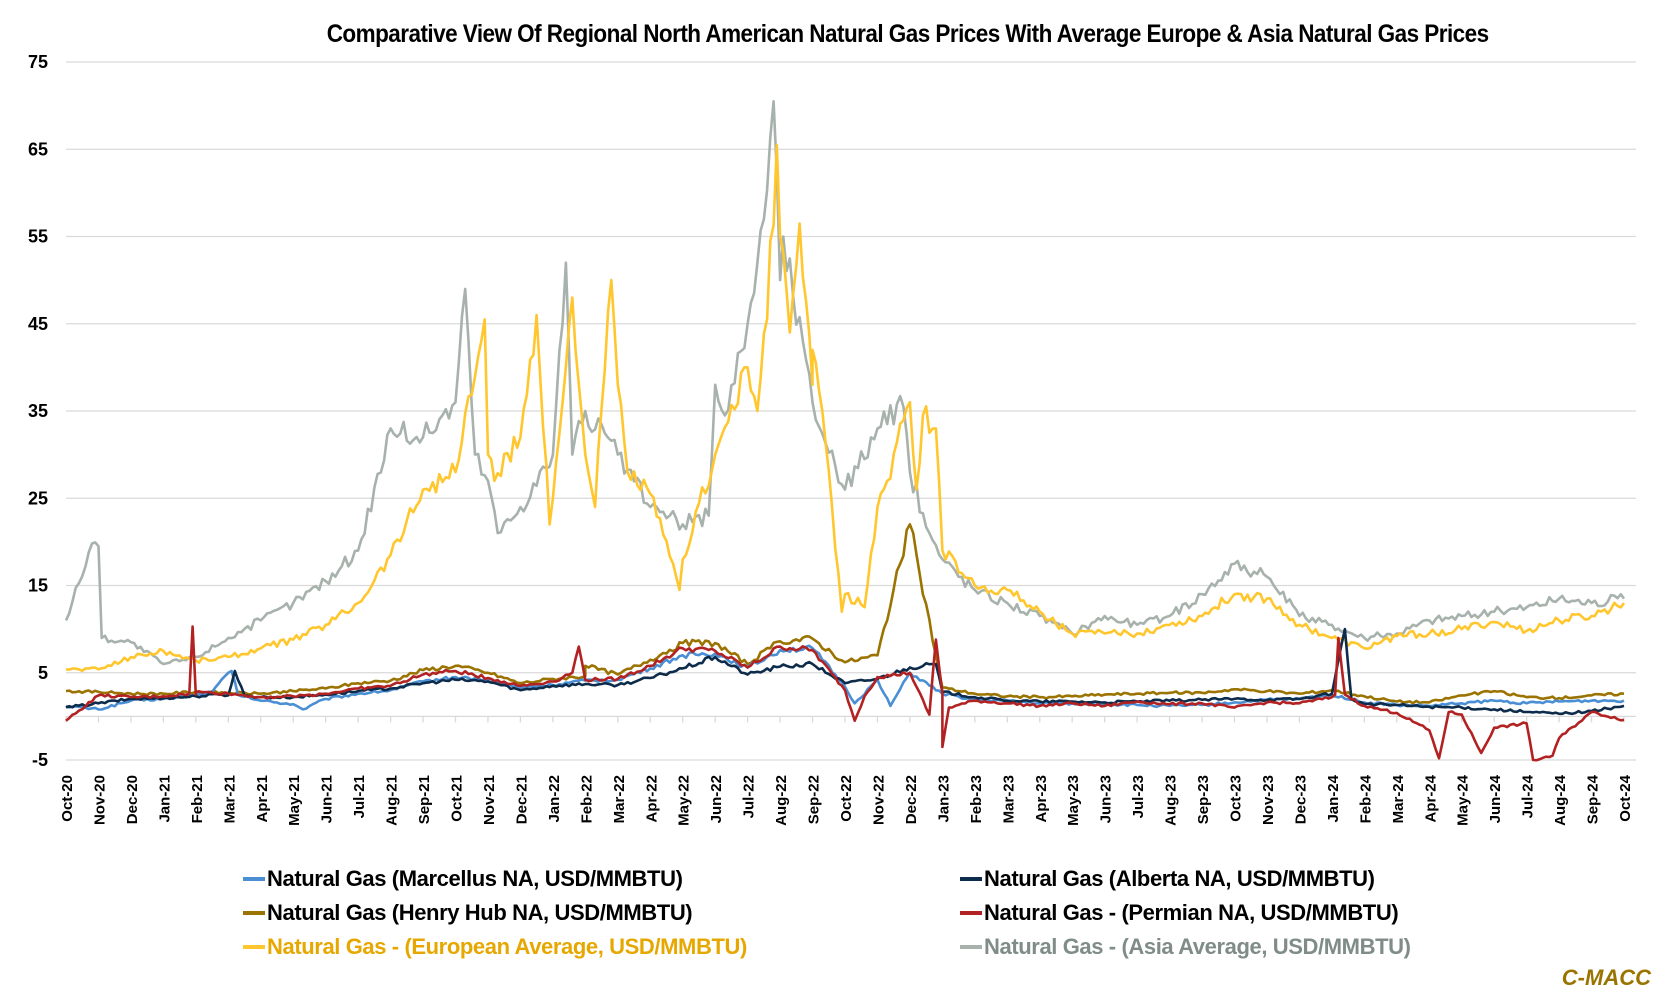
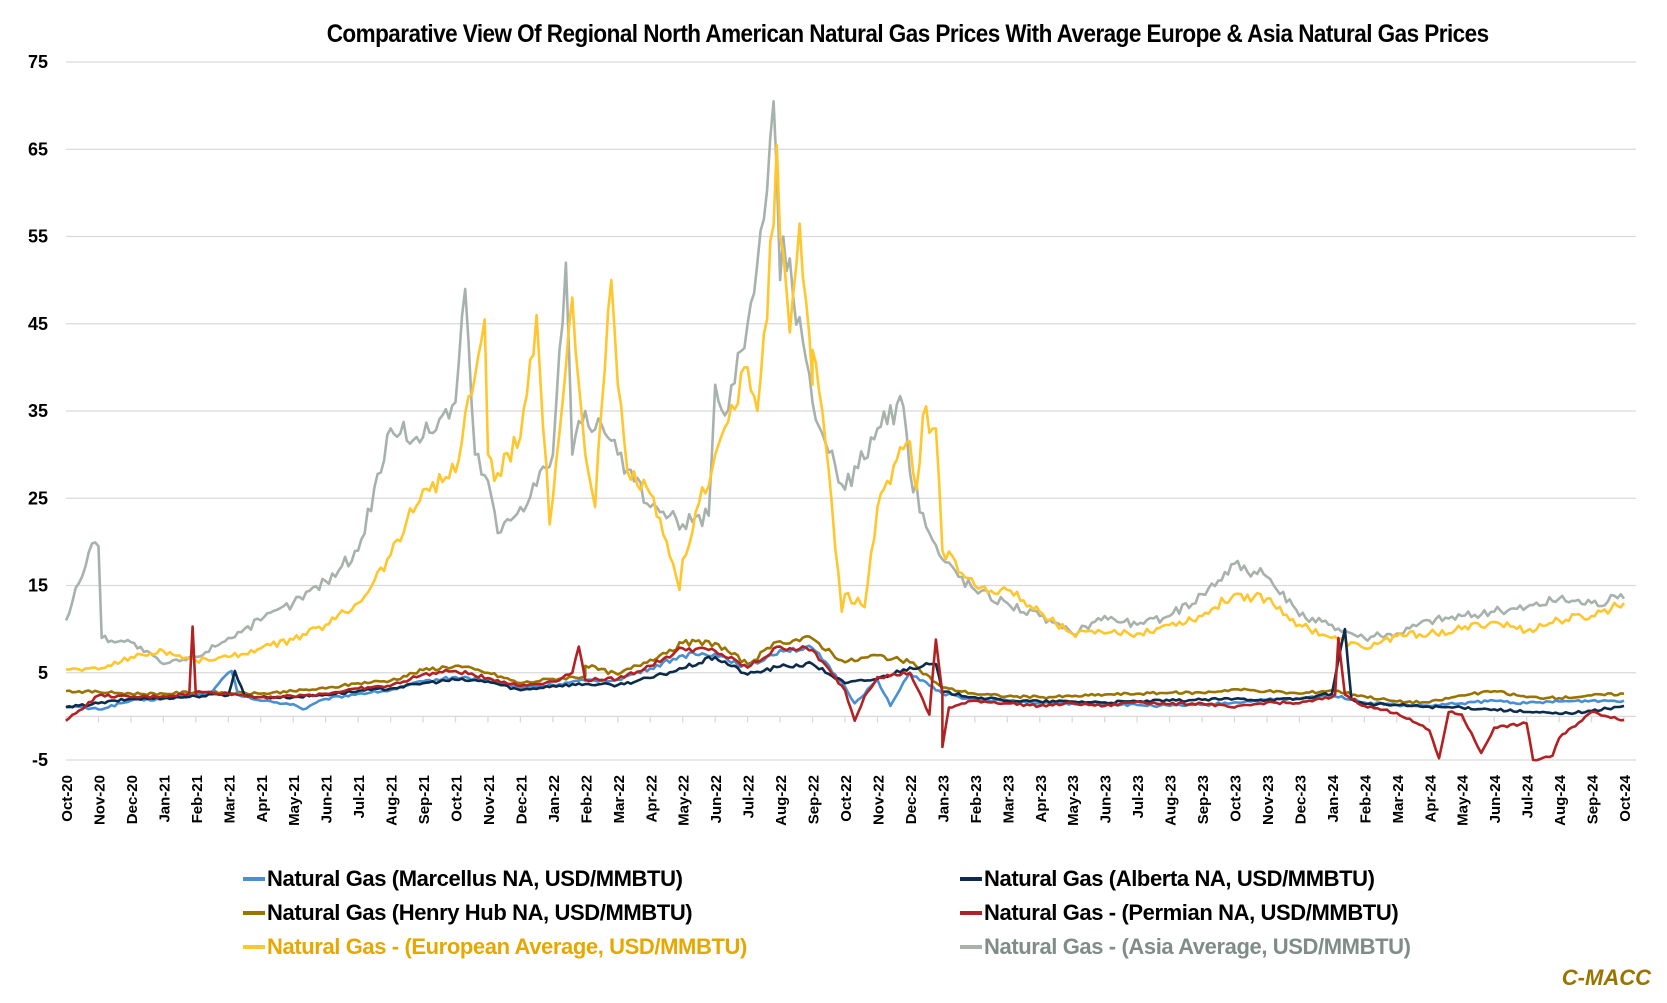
Natural Gas (Henry Hub NA, USD/MMBTU)/Dec-22: 22 -> 6
Natural Gas - (European Average, USD/MMBTU)/Dec-22: 36 -> 32
